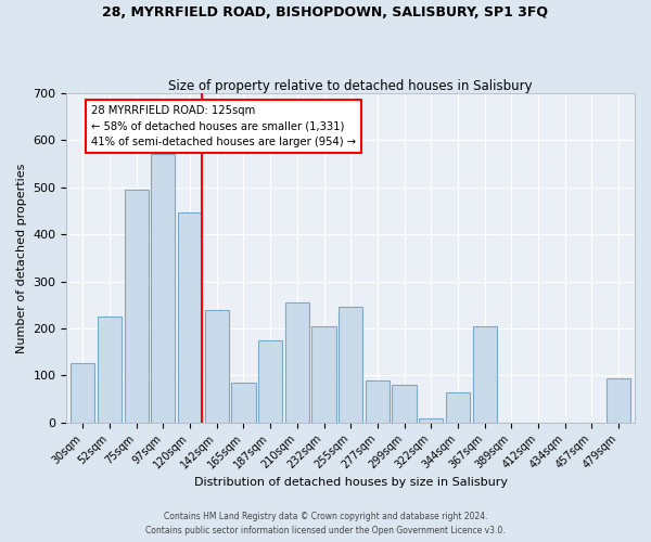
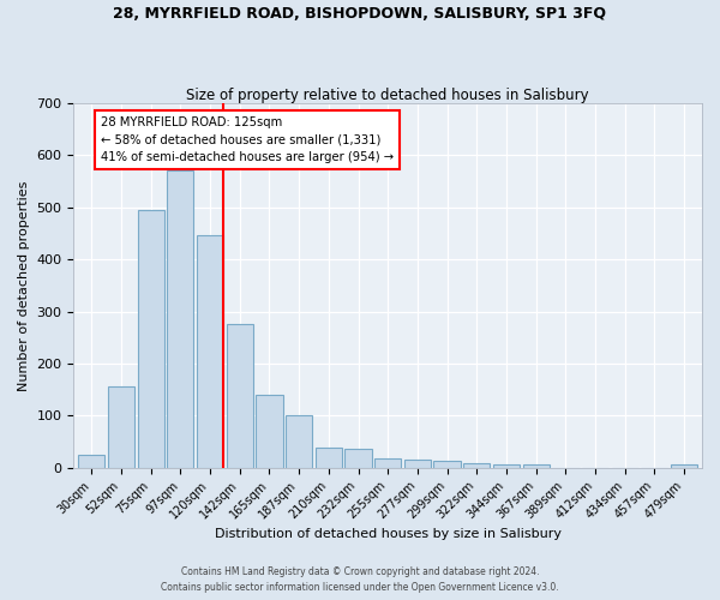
30sqm: 125 -> 25
52sqm: 225 -> 155
142sqm: 240 -> 277
165sqm: 85 -> 140
187sqm: 175 -> 100
210sqm: 255 -> 38
232sqm: 205 -> 37
255sqm: 245 -> 17
277sqm: 90 -> 16
299sqm: 80 -> 13
344sqm: 65 -> 6
367sqm: 205 -> 6
479sqm: 95 -> 6
